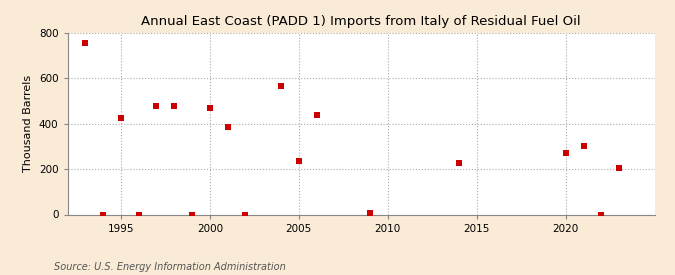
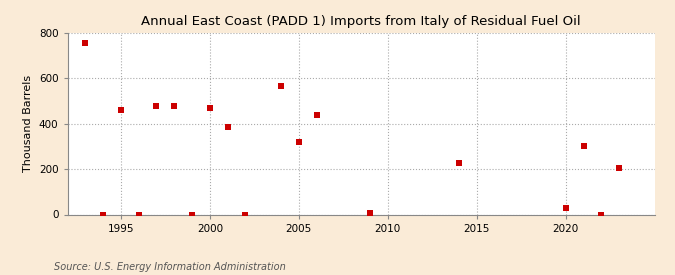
1995: 425 -> 460
2005: 235 -> 320
2020: 270 -> 30
